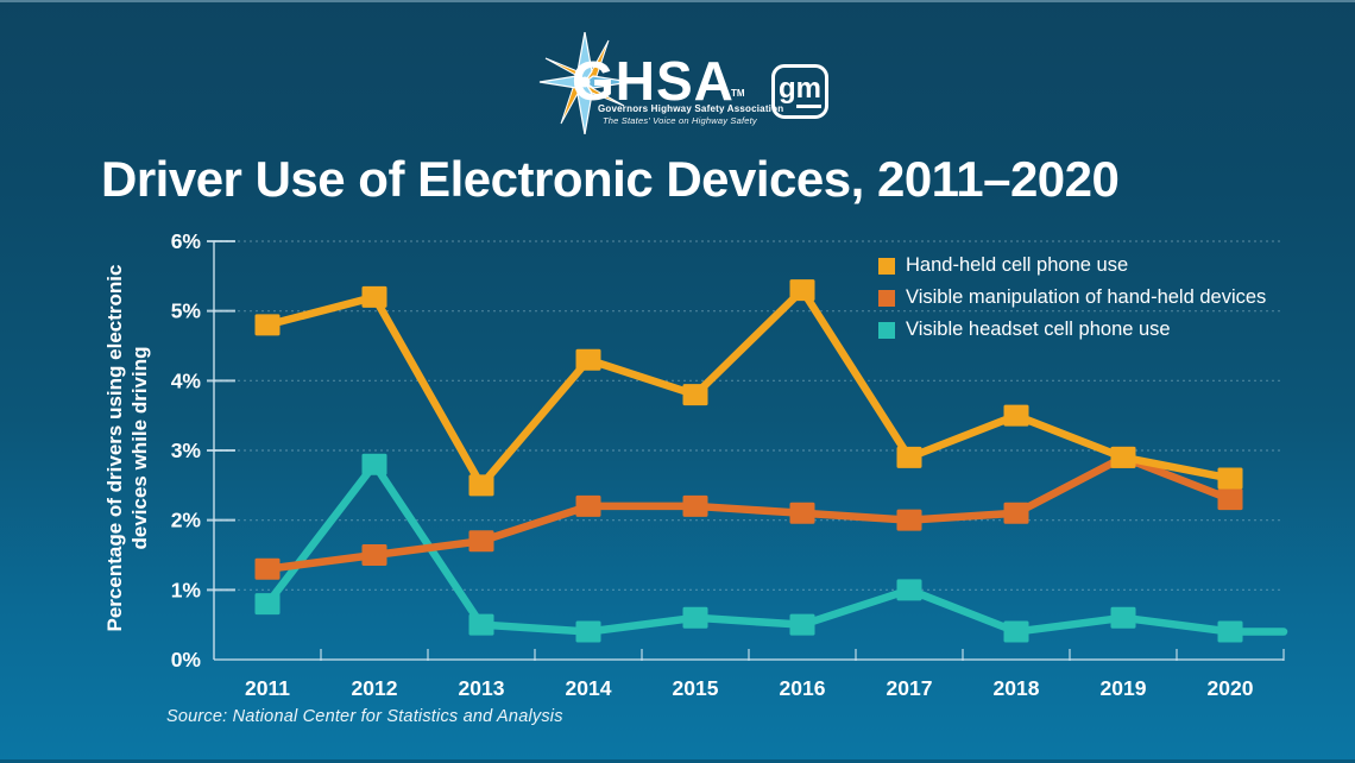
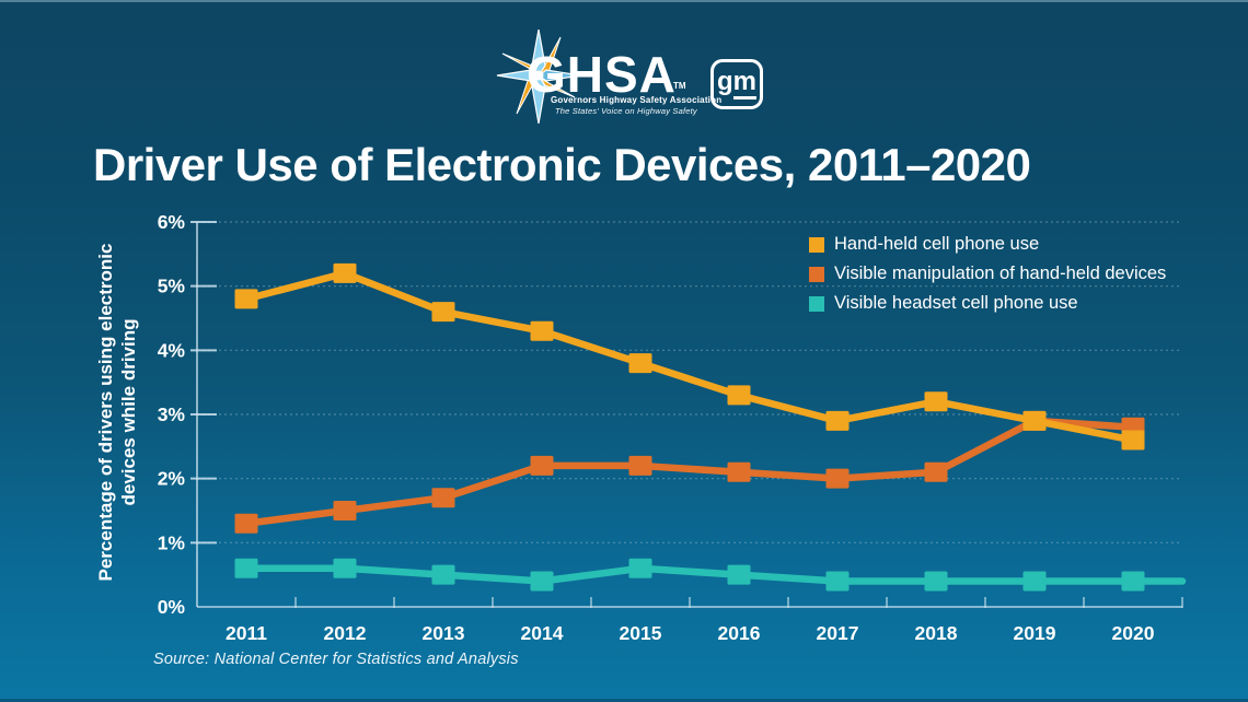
Visible headset cell phone use/2011: 0.8% -> 0.6%
Visible headset cell phone use/2012: 2.8% -> 0.6%
Hand-held cell phone use/2013: 2.5% -> 4.6%
Hand-held cell phone use/2016: 5.3% -> 3.3%
Visible headset cell phone use/2017: 1.0% -> 0.4%
Hand-held cell phone use/2018: 3.5% -> 3.2%
Visible headset cell phone use/2019: 0.6% -> 0.4%
Visible manipulation of hand-held devices/2020: 2.3% -> 2.8%
